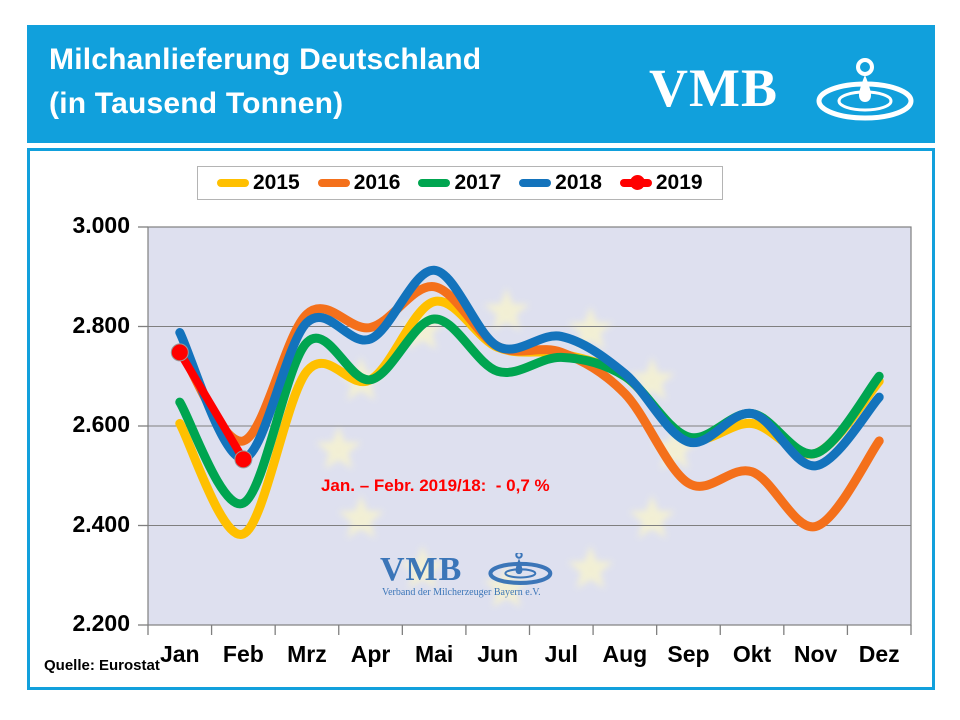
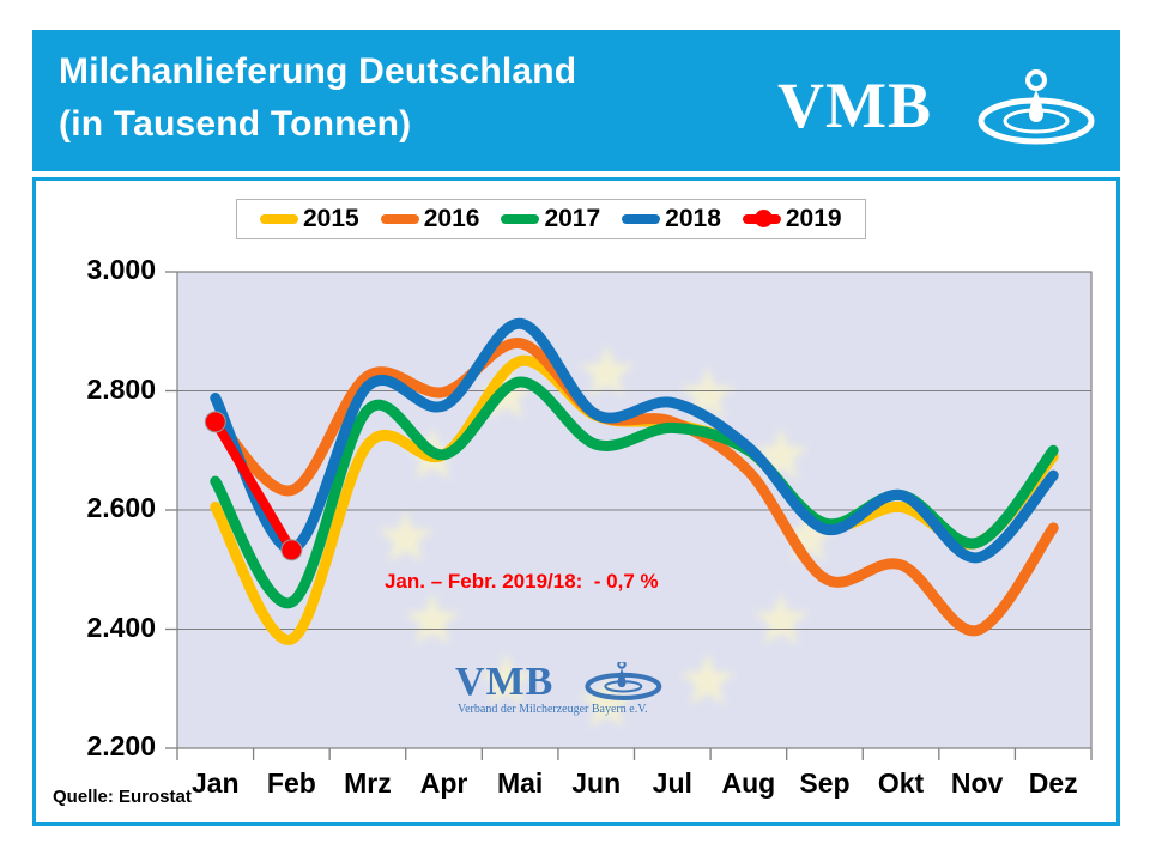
2016/Feb: 2570 -> 2630
